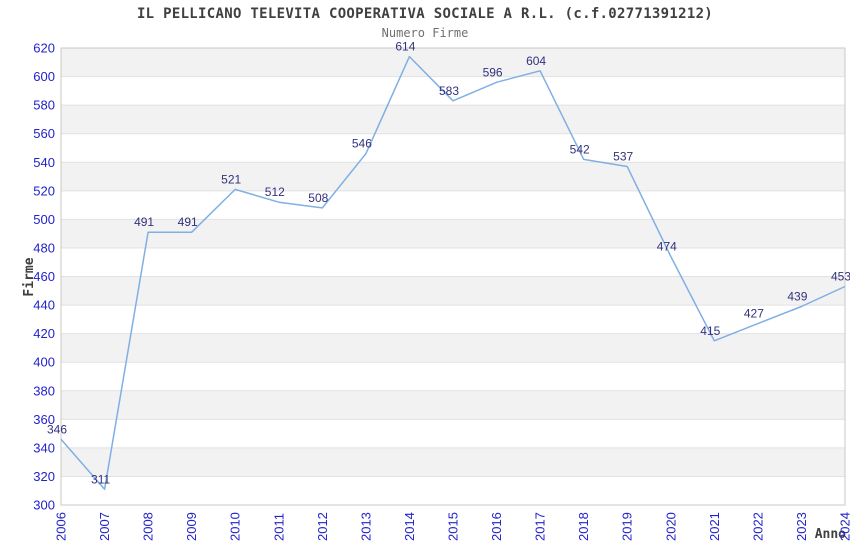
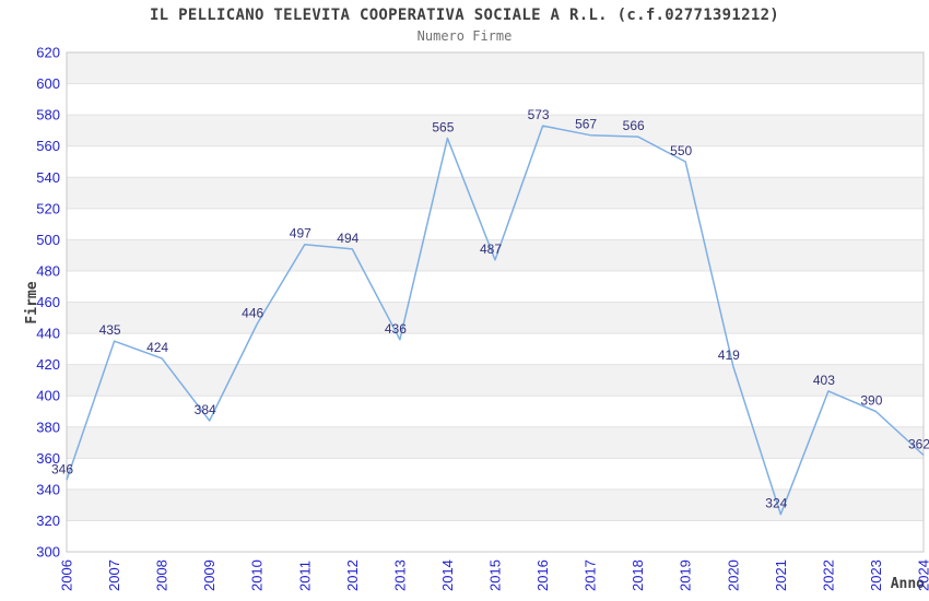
2007: 311 -> 435
2008: 491 -> 424
2009: 491 -> 384
2010: 521 -> 446
2011: 512 -> 497
2012: 508 -> 494
2013: 546 -> 436
2014: 614 -> 565
2015: 583 -> 487
2016: 596 -> 573
2017: 604 -> 567
2018: 542 -> 566
2019: 537 -> 550
2020: 474 -> 419
2021: 415 -> 324
2022: 427 -> 403
2023: 439 -> 390
2024: 453 -> 362
